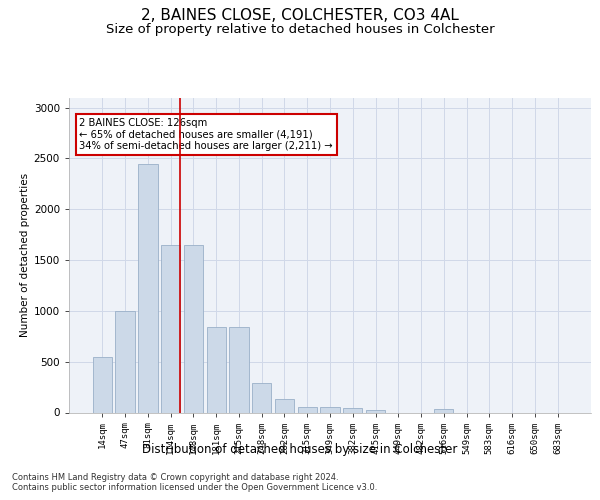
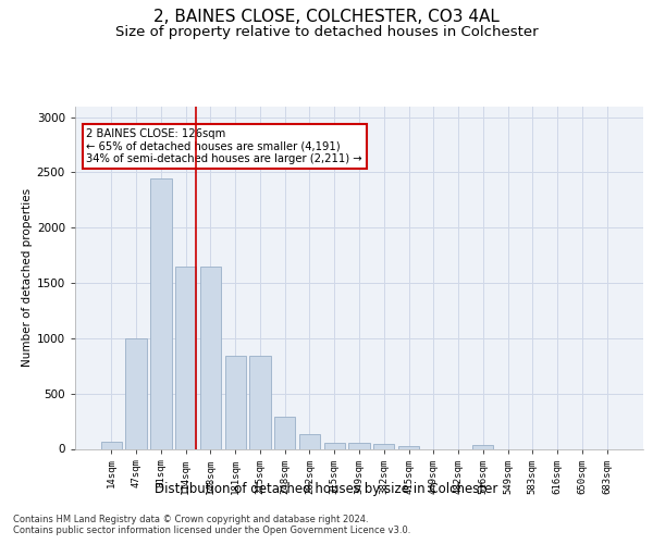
14sqm: 550 -> 60
